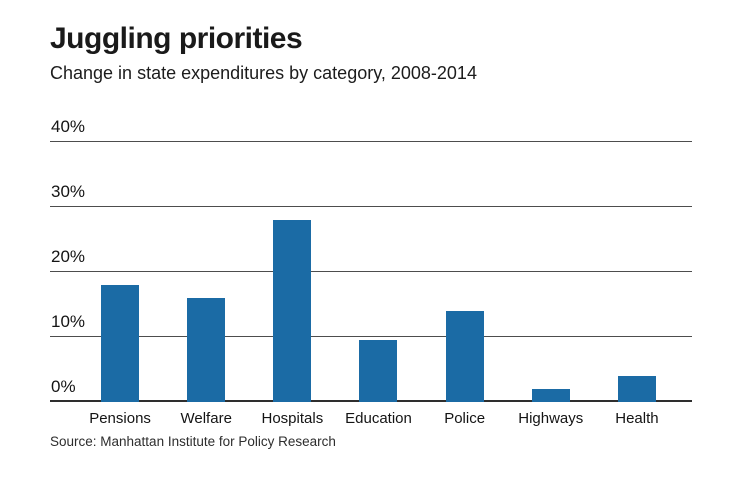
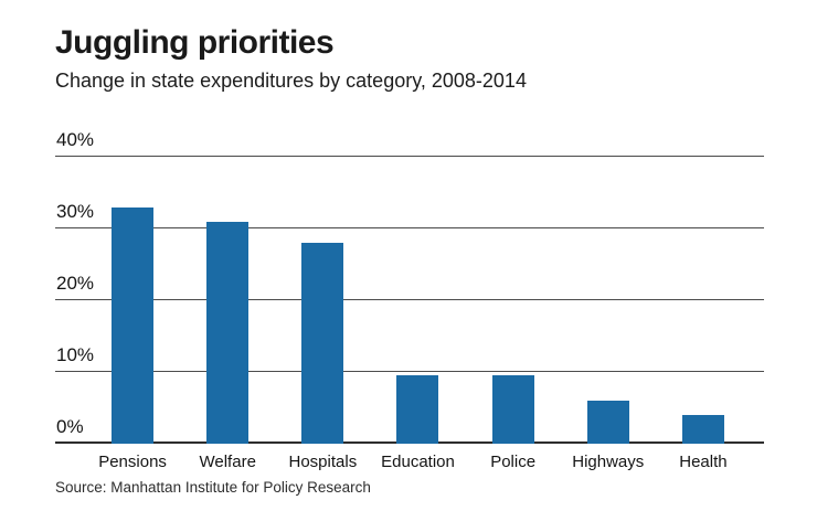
Pensions: 18% -> 33%
Welfare: 16% -> 31%
Police: 14% -> 10%
Highways: 2% -> 6%
